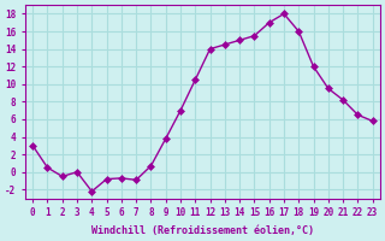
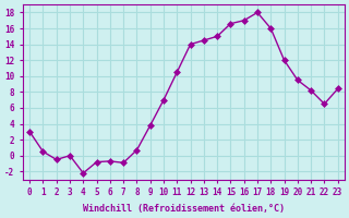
15: 15.5 -> 16.6
23: 5.8 -> 8.4
